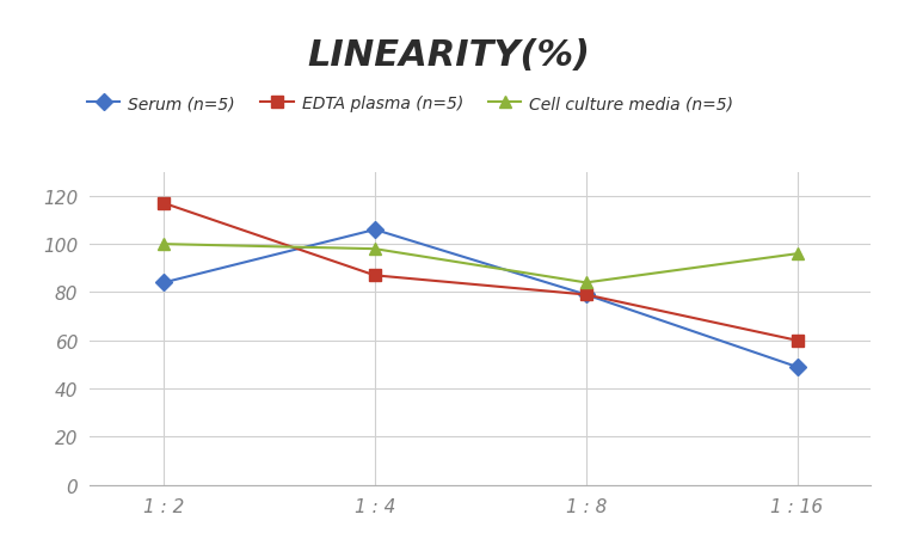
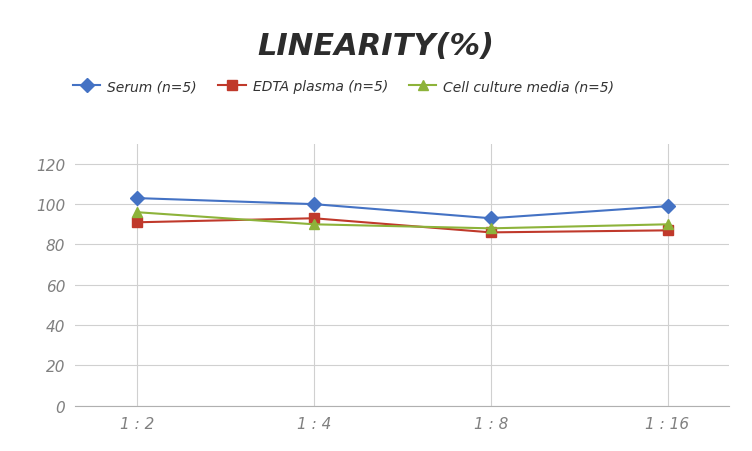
Serum (n=5)/1 : 2: 84 -> 103
EDTA plasma (n=5)/1 : 2: 117 -> 91
Cell culture media (n=5)/1 : 2: 100 -> 96
Serum (n=5)/1 : 4: 106 -> 100
EDTA plasma (n=5)/1 : 4: 87 -> 93
Cell culture media (n=5)/1 : 4: 98 -> 90
Serum (n=5)/1 : 8: 79 -> 93
EDTA plasma (n=5)/1 : 8: 79 -> 86
Cell culture media (n=5)/1 : 8: 84 -> 88
Serum (n=5)/1 : 16: 49 -> 99
EDTA plasma (n=5)/1 : 16: 60 -> 87
Cell culture media (n=5)/1 : 16: 96 -> 90
